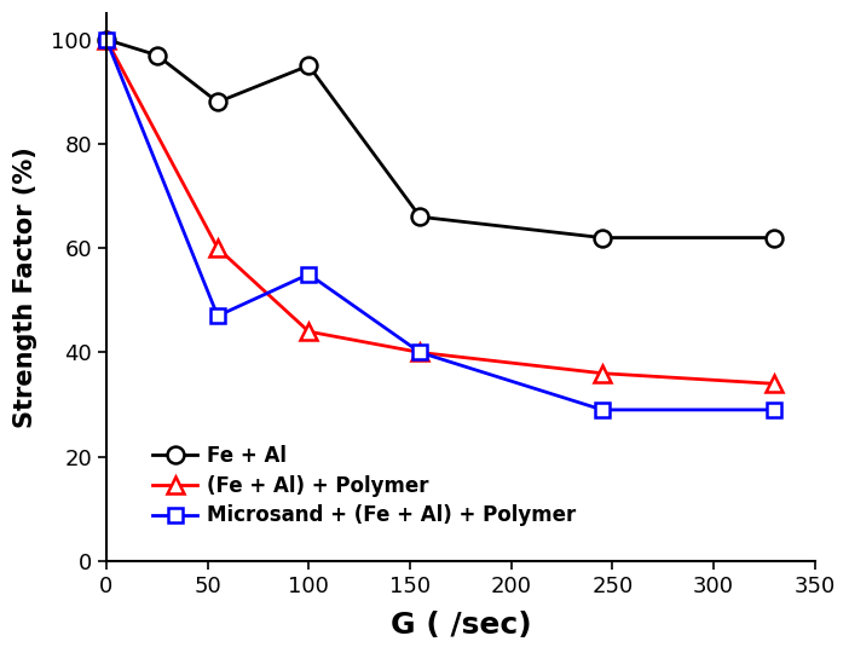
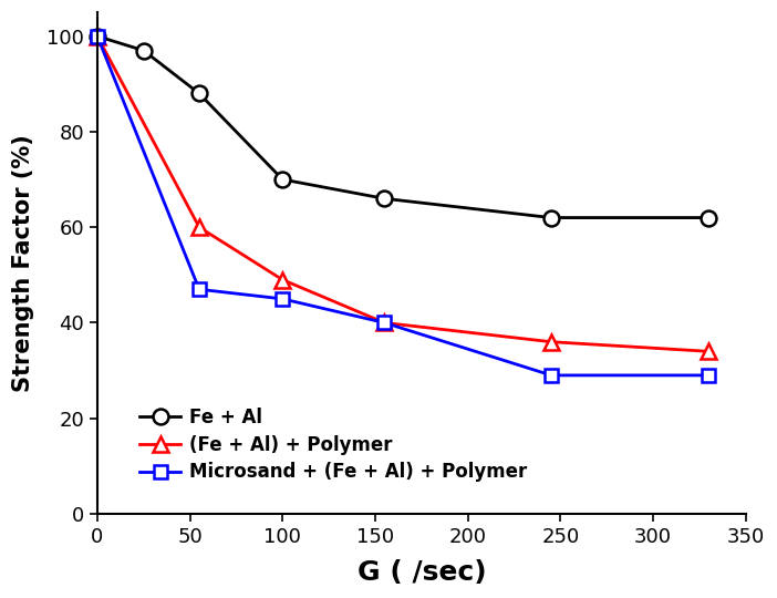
Fe + Al/100: 95 -> 70
(Fe + Al) + Polymer/100: 44 -> 49
Microsand + (Fe + Al) + Polymer/100: 55 -> 45
